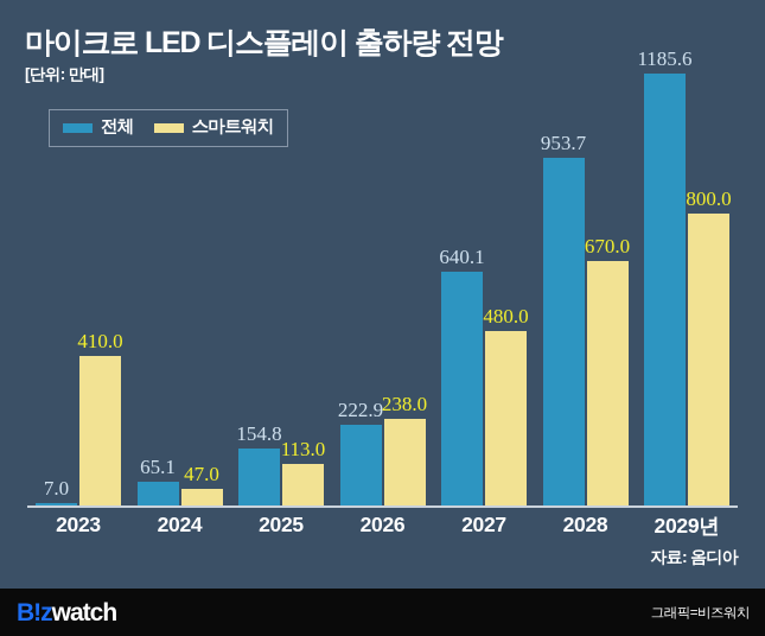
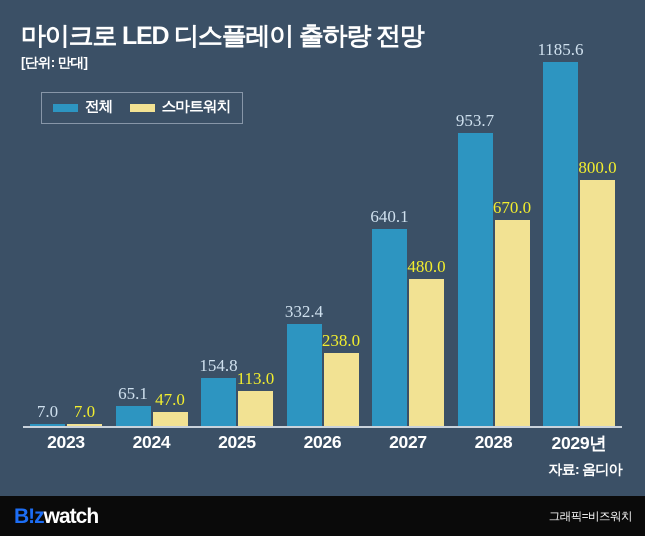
스마트워치/2023: 410.0 -> 7.0
전체/2026: 222.9 -> 332.4
